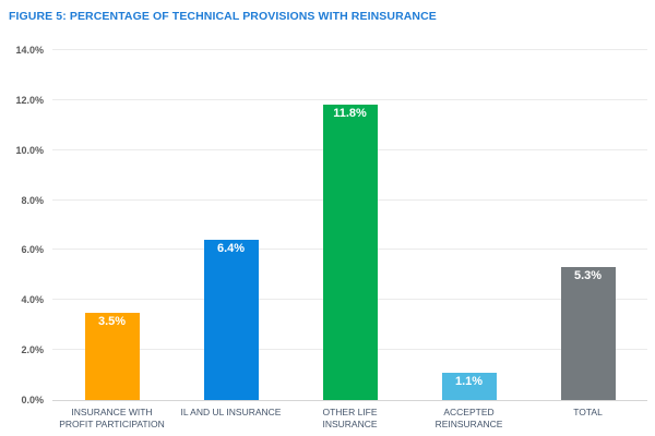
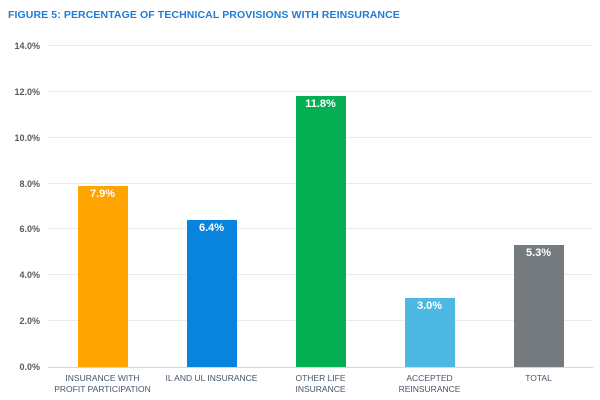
INSURANCE WITH PROFIT PARTICIPATION: 3.5% -> 7.9%
ACCEPTED REINSURANCE: 1.1% -> 3.0%
